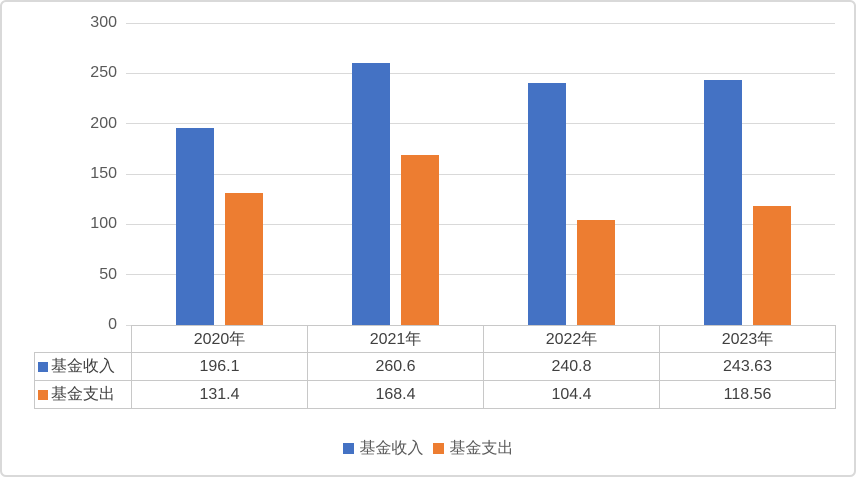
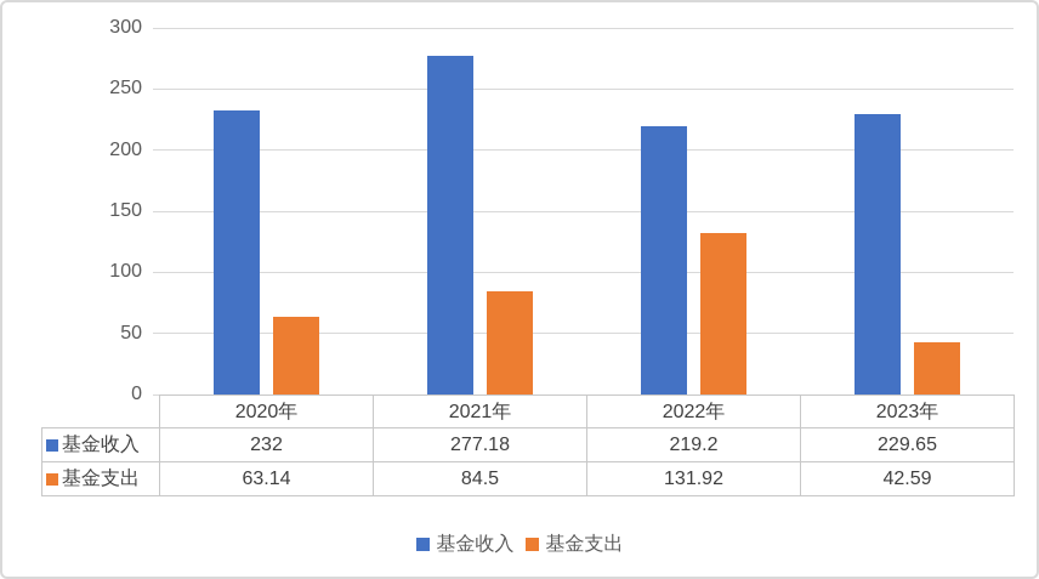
基金收入/2020年: 196.1 -> 232
基金支出/2020年: 131.4 -> 63.14
基金收入/2021年: 260.6 -> 277.18
基金支出/2021年: 168.4 -> 84.5
基金收入/2022年: 240.8 -> 219.2
基金支出/2022年: 104.4 -> 131.92
基金收入/2023年: 243.63 -> 229.65
基金支出/2023年: 118.56 -> 42.59
